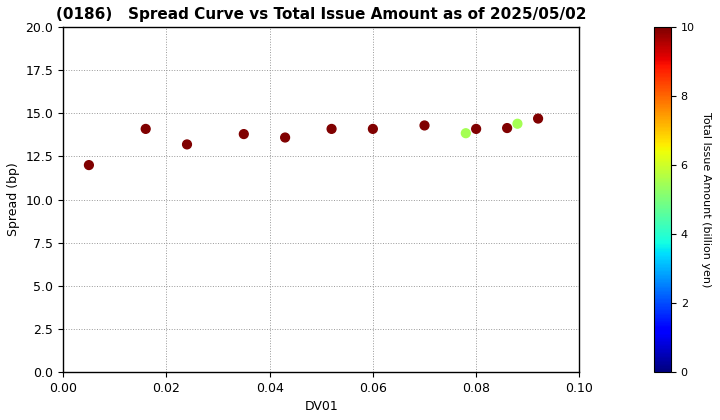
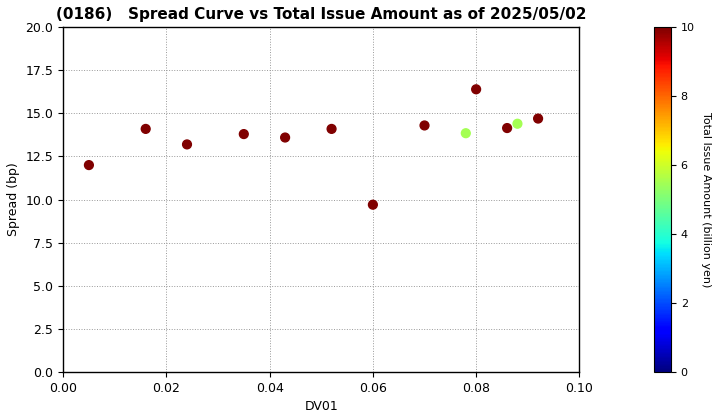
0.06: 14.1 -> 9.7
0.08: 14.1 -> 16.4
